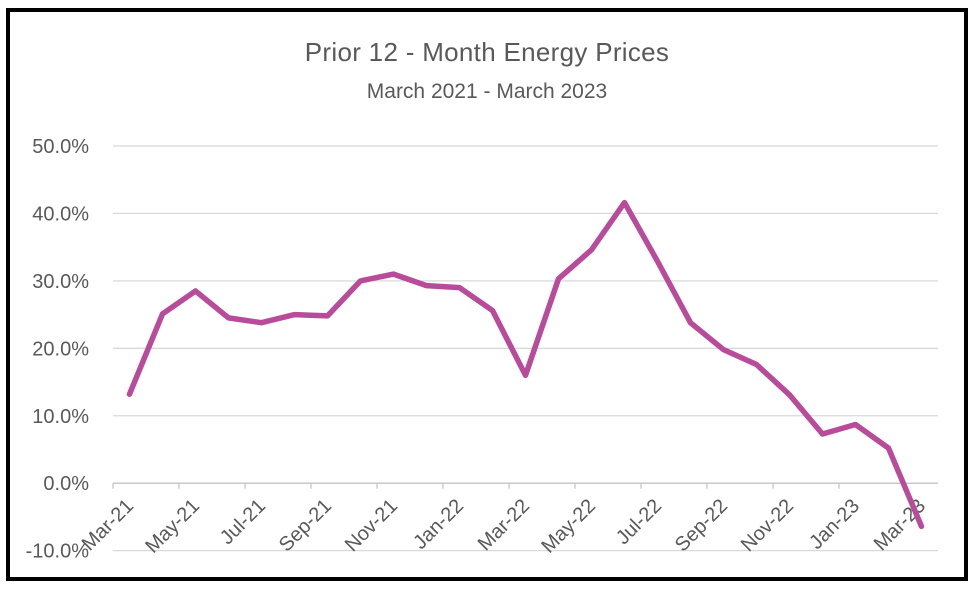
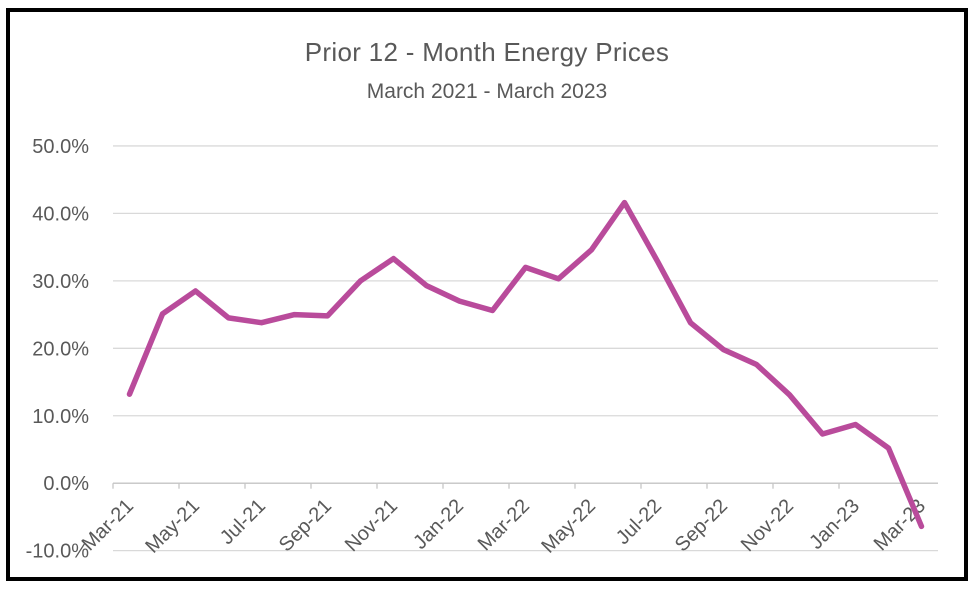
Nov-21: 31% -> 33%
Jan-22: 29% -> 27%
Mar-22: 16% -> 32%
